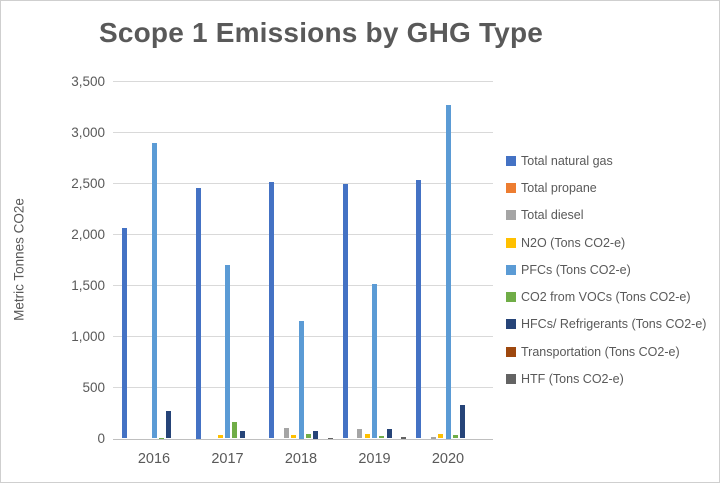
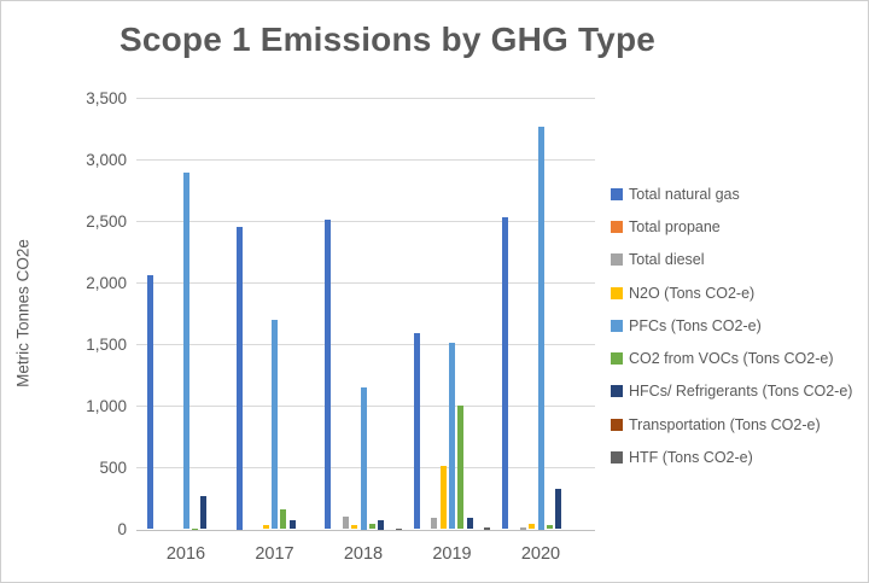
Total natural gas/2019: 2490 -> 1590
N2O (Tons CO2-e)/2019: 40 -> 510
CO2 from VOCs (Tons CO2-e)/2019: 20 -> 1000
